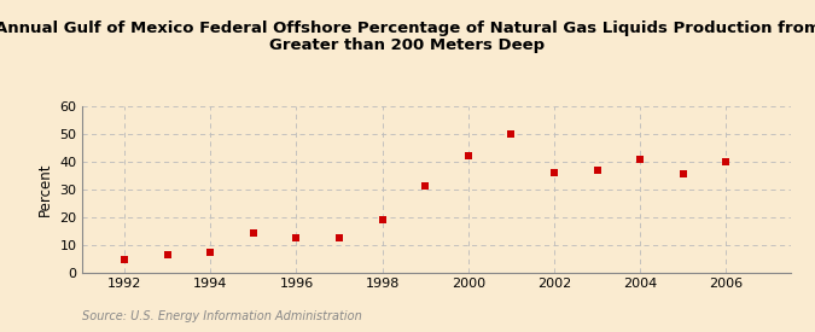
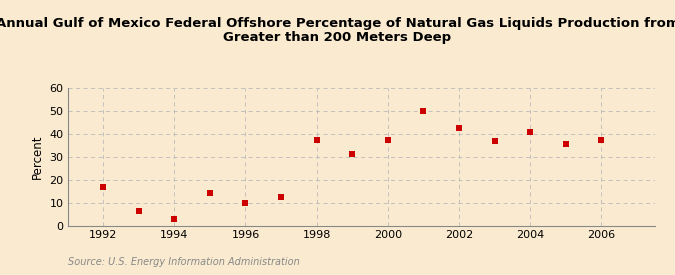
1992: 4.5 -> 17.0
1994: 7.0 -> 3.0
1996: 12.5 -> 10.0
1998: 19.0 -> 37.5
2000: 42.0 -> 37.5
2002: 36.0 -> 42.5
2006: 40.0 -> 37.5
